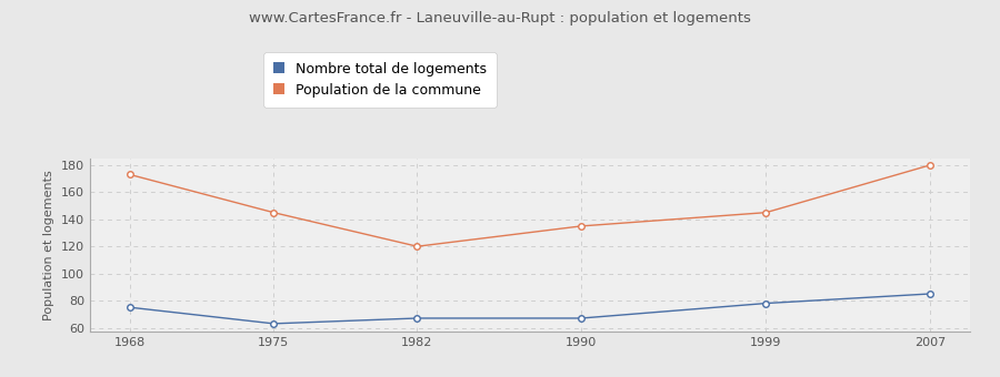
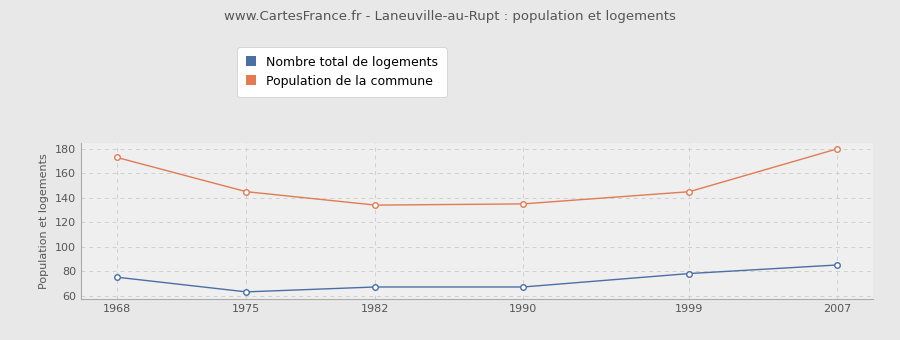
Population de la commune/1982: 120 -> 134
